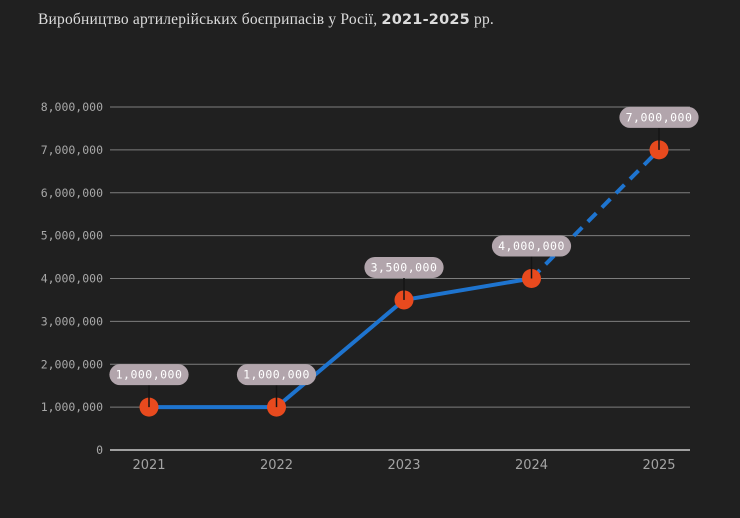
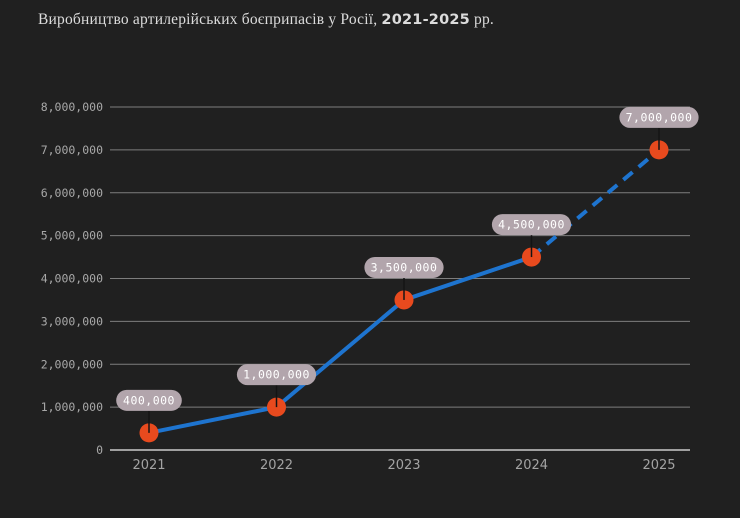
2021: 1,000,000 -> 400,000
2024: 4,000,000 -> 4,500,000
